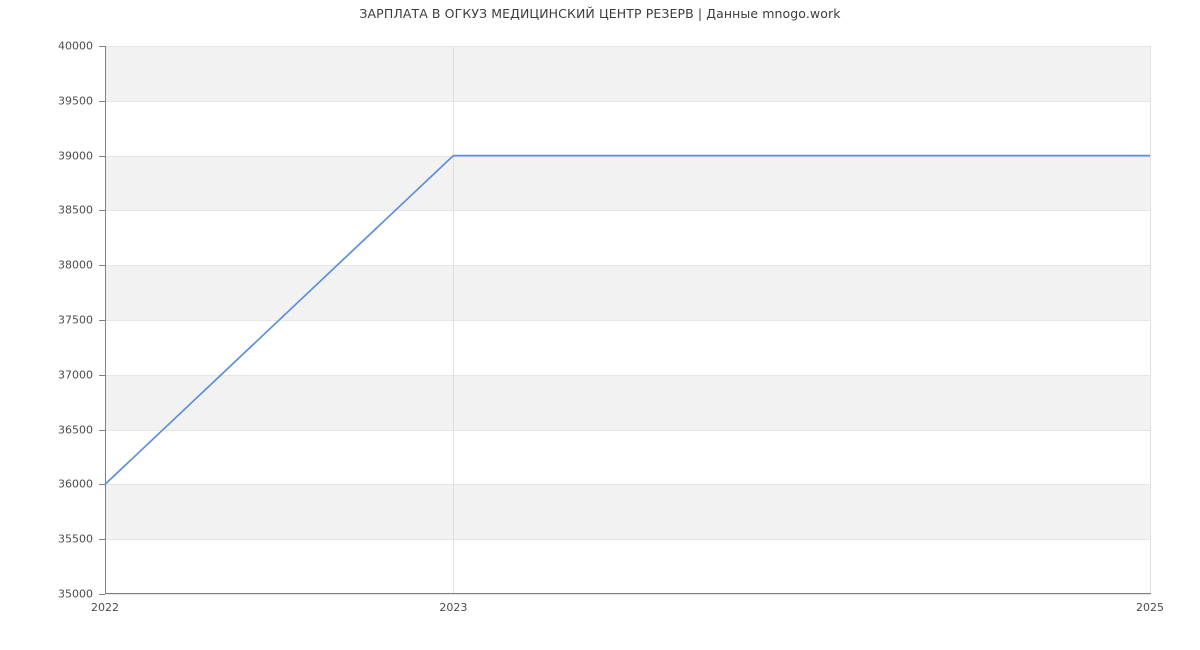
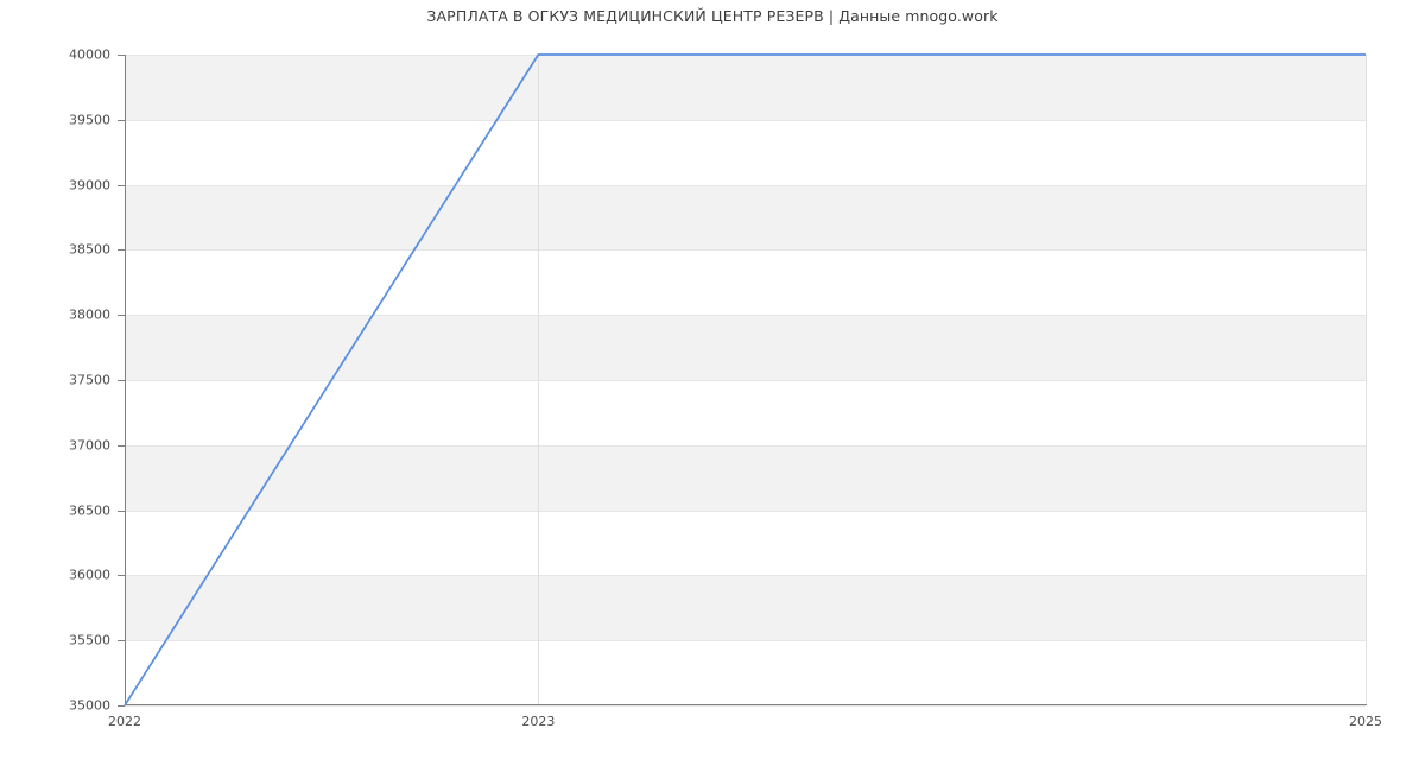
2022: 36000 -> 35000
2023: 39000 -> 40000
2025: 39000 -> 40000
